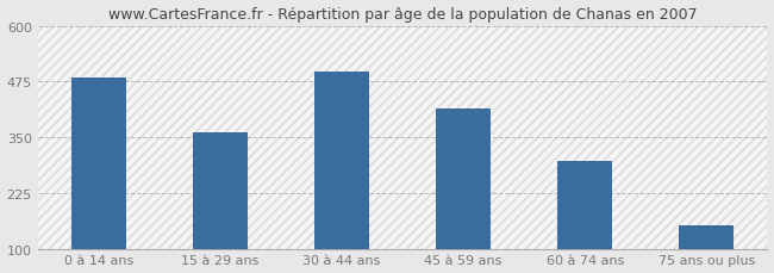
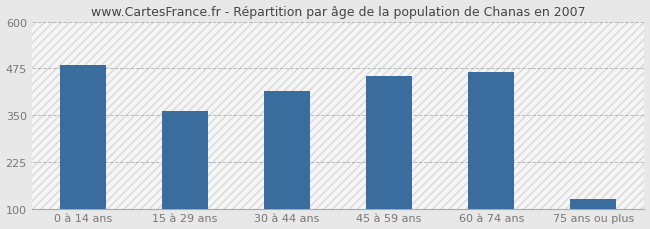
30 à 44 ans: 497 -> 415
45 à 59 ans: 415 -> 455
60 à 74 ans: 297 -> 465
75 ans ou plus: 152 -> 125
